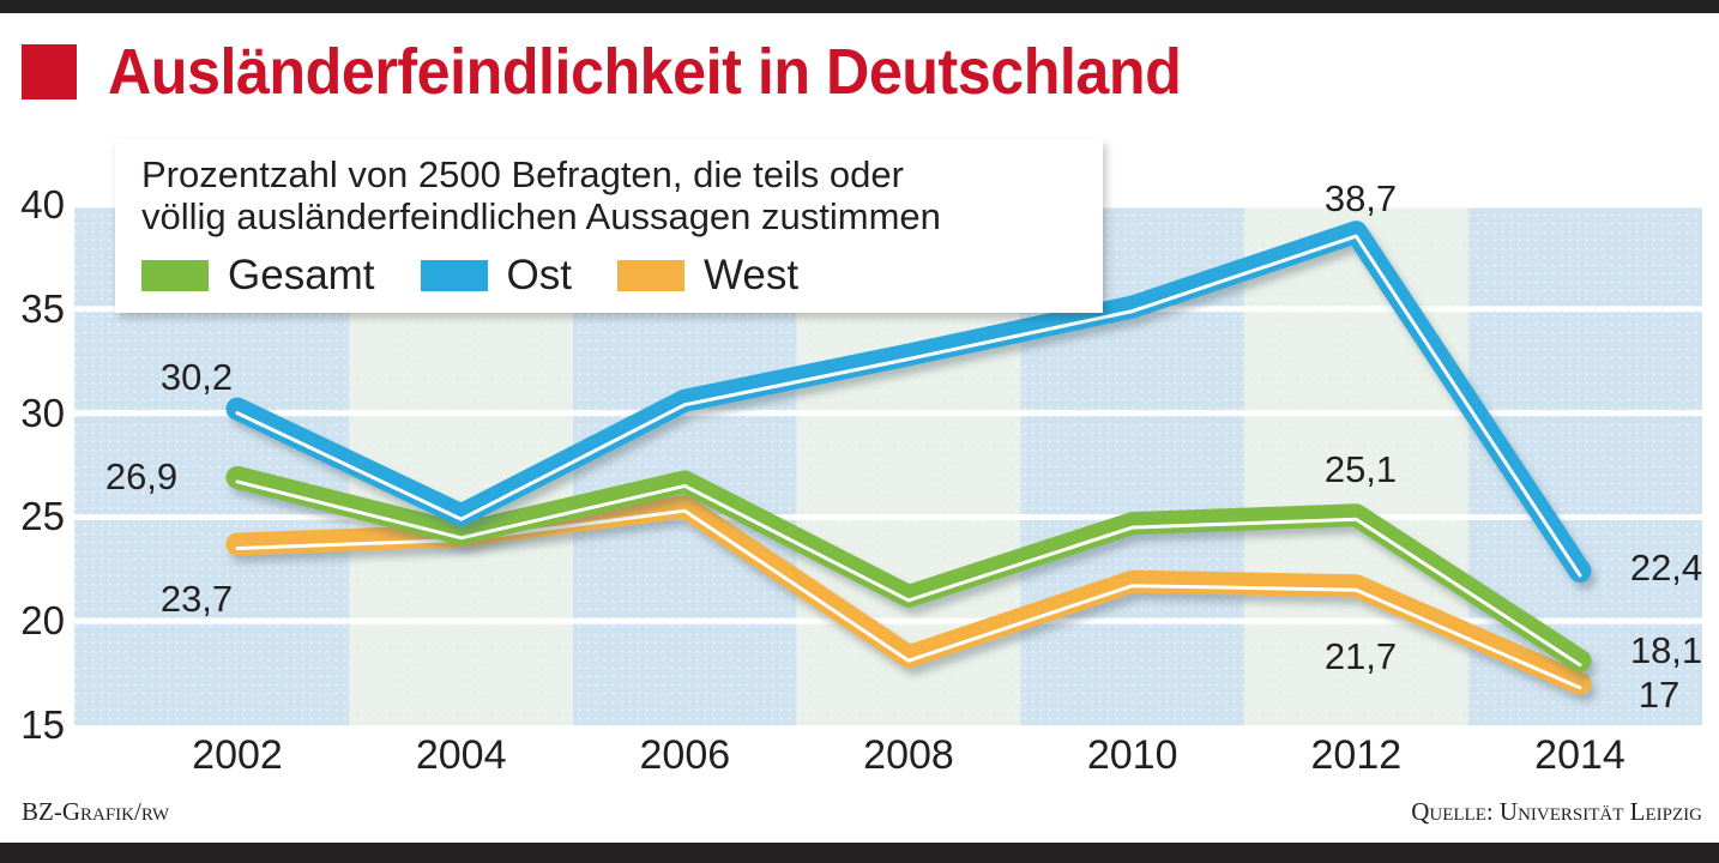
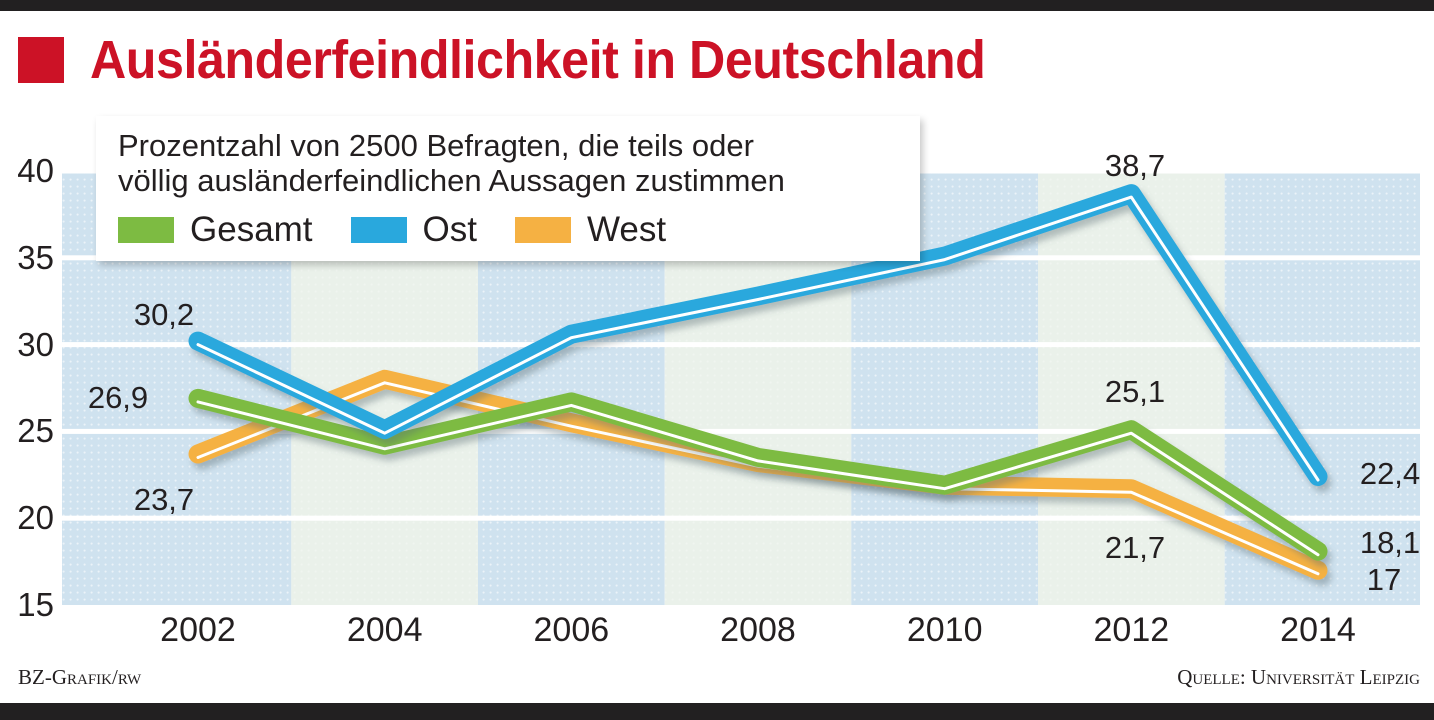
West/2004: 24.1 -> 28.0
Gesamt/2008: 21.2 -> 23.5
West/2008: 18.3 -> 23.2
Gesamt/2010: 24.7 -> 21.9
